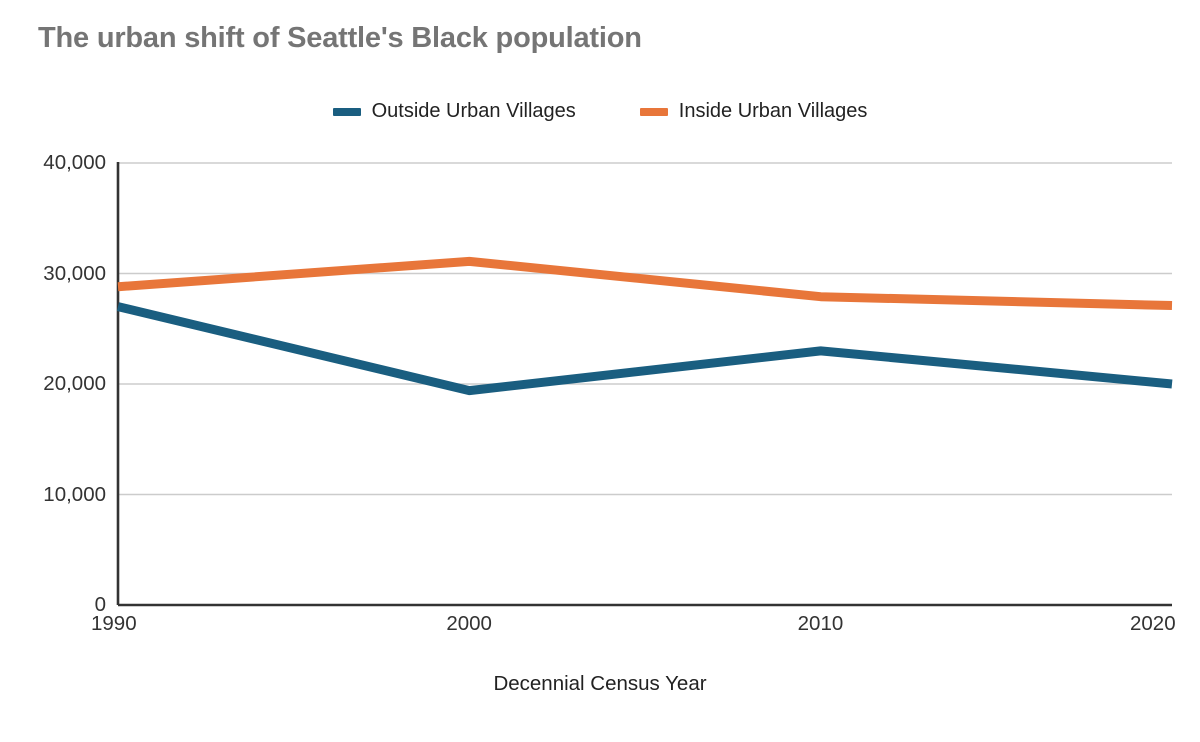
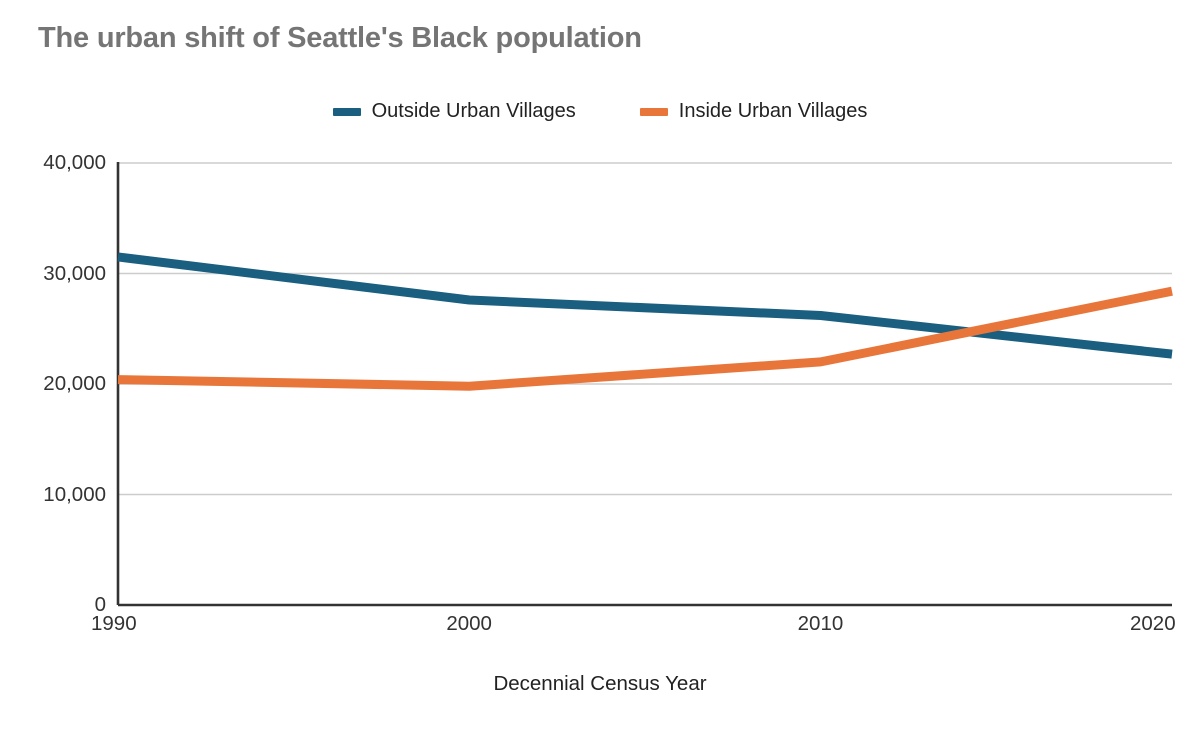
Outside Urban Villages/1990: 27000 -> 31500
Inside Urban Villages/1990: 28800 -> 20400
Outside Urban Villages/2000: 19400 -> 27600
Inside Urban Villages/2000: 31100 -> 19800
Outside Urban Villages/2010: 23000 -> 26200
Inside Urban Villages/2010: 27900 -> 22000
Outside Urban Villages/2020: 20000 -> 22700
Inside Urban Villages/2020: 27100 -> 28400
